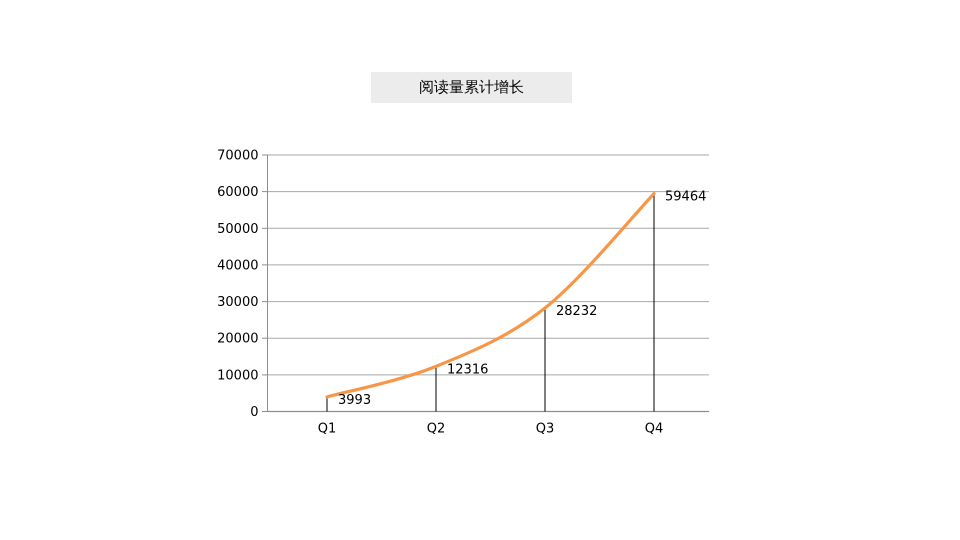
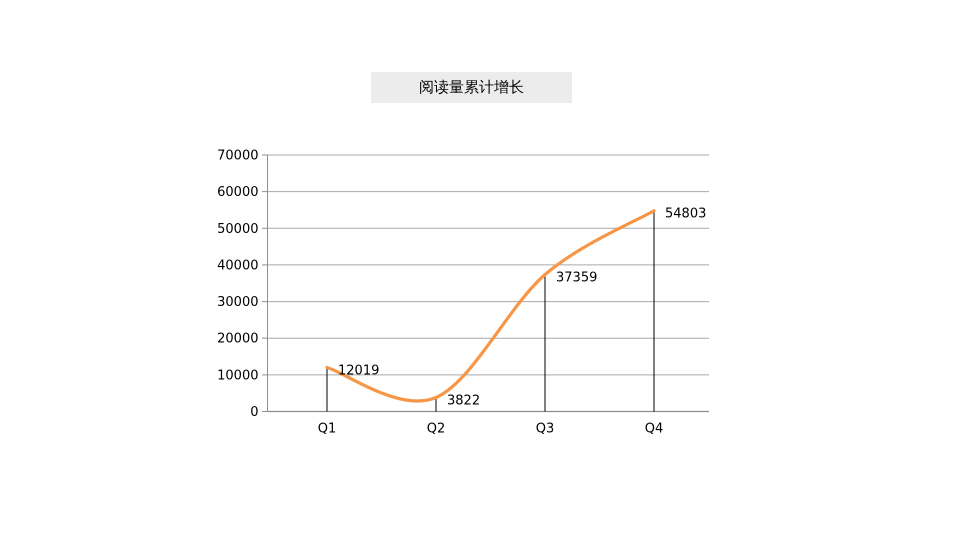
Q1: 3993 -> 12019
Q2: 12316 -> 3822
Q3: 28232 -> 37359
Q4: 59464 -> 54803
